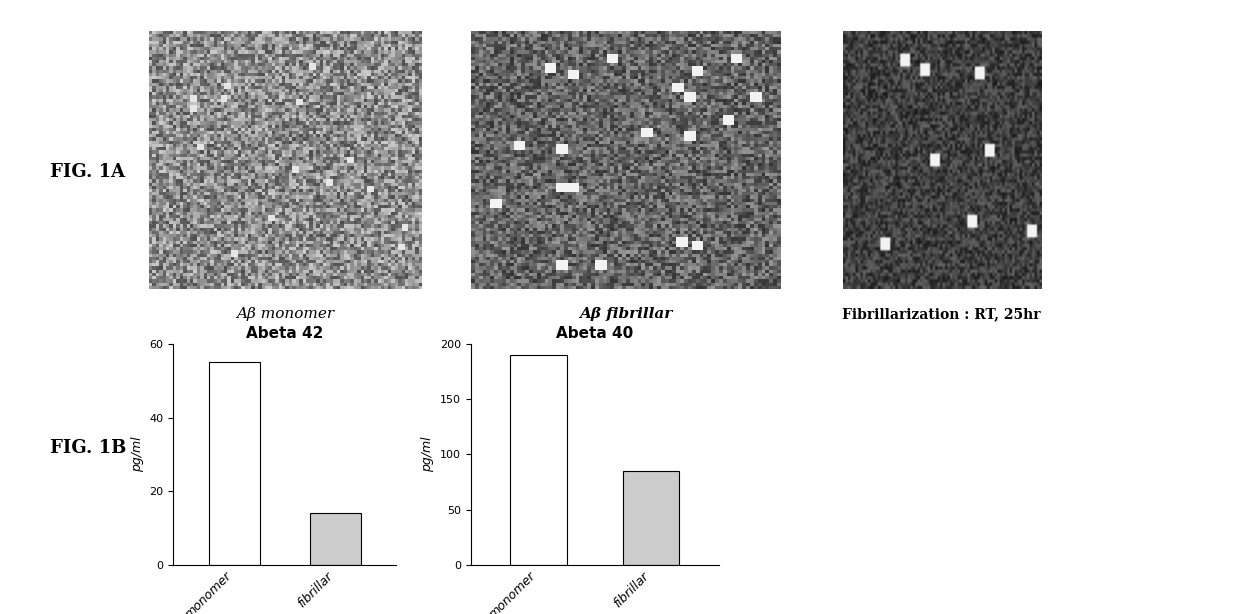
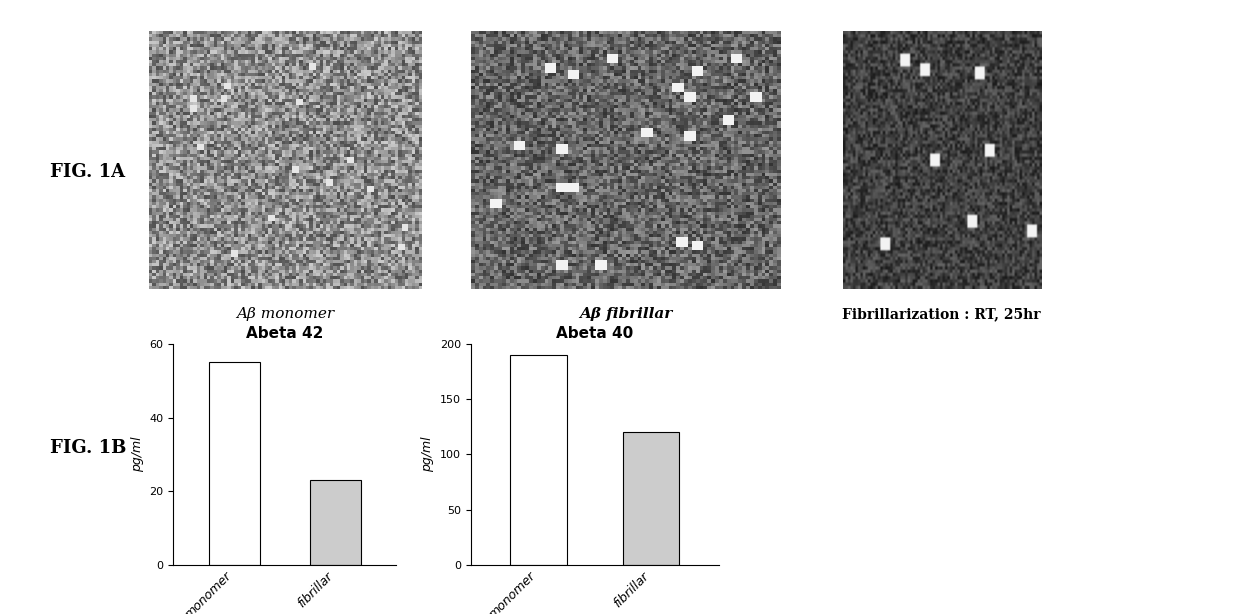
Abeta 42/fibrillar: 14 -> 23
Abeta 40/fibrillar: 85 -> 120
